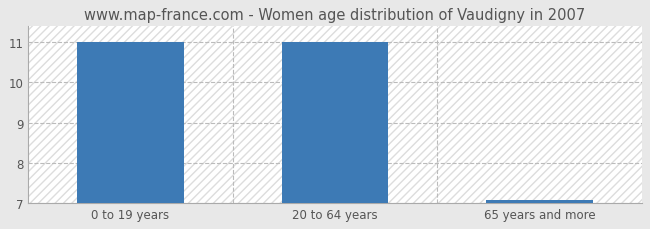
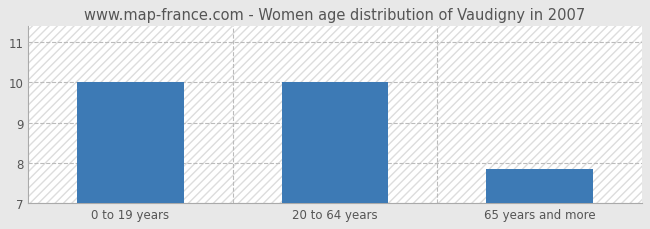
0 to 19 years: 11.00 -> 10.00
20 to 64 years: 11.00 -> 10.00
65 years and more: 7.07 -> 7.85
